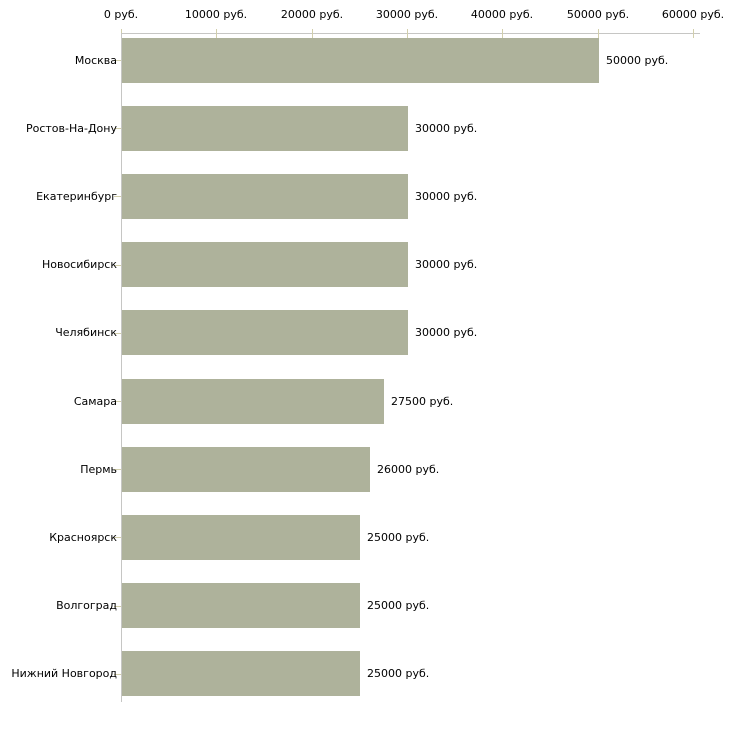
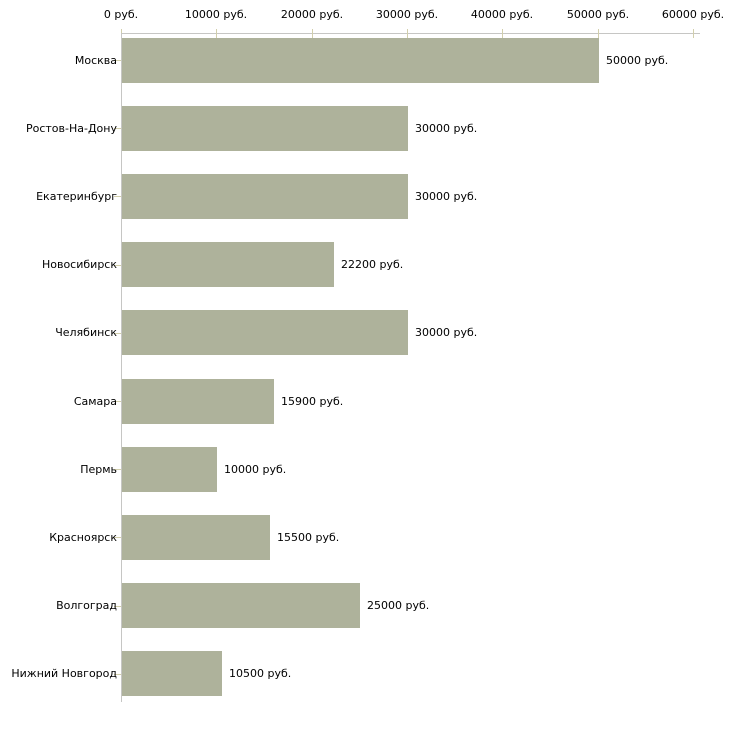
Новосибирск: 30000 -> 22200
Самара: 27500 -> 15900
Пермь: 26000 -> 10000
Красноярск: 25000 -> 15500
Нижний Новгород: 25000 -> 10500
